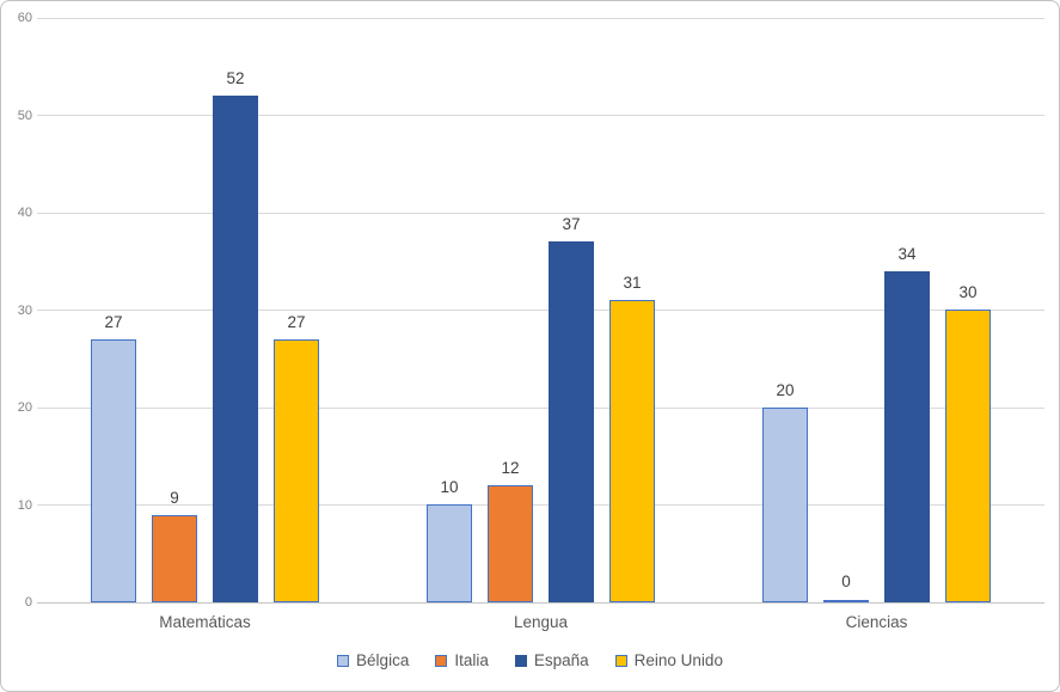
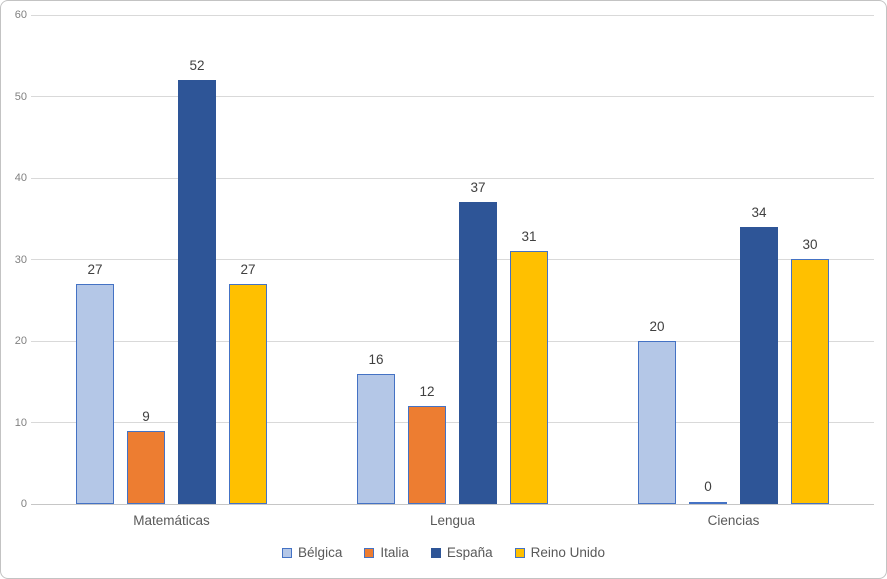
Bélgica/Lengua: 10 -> 16
